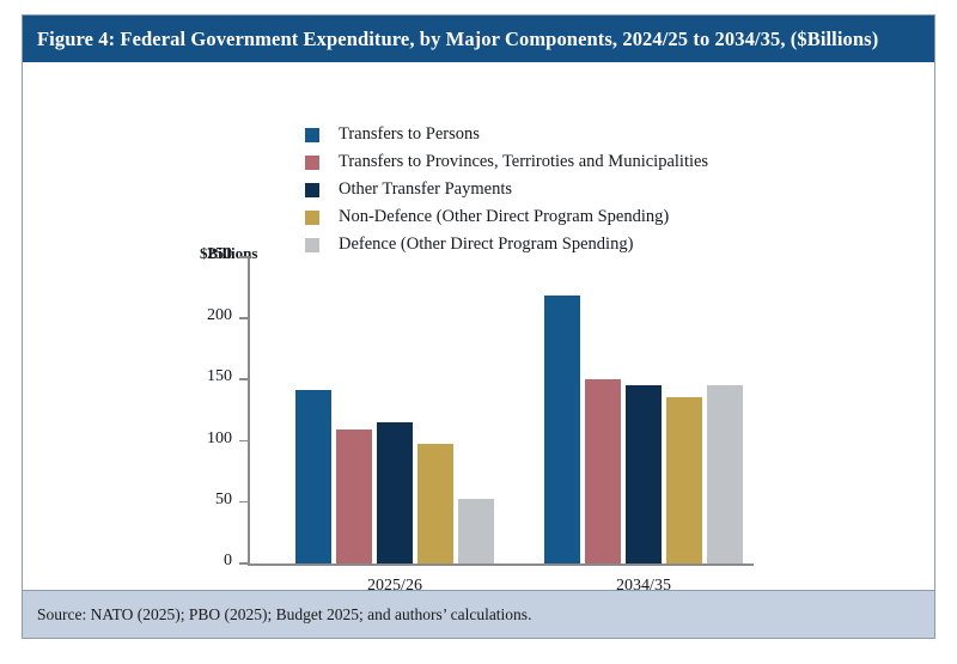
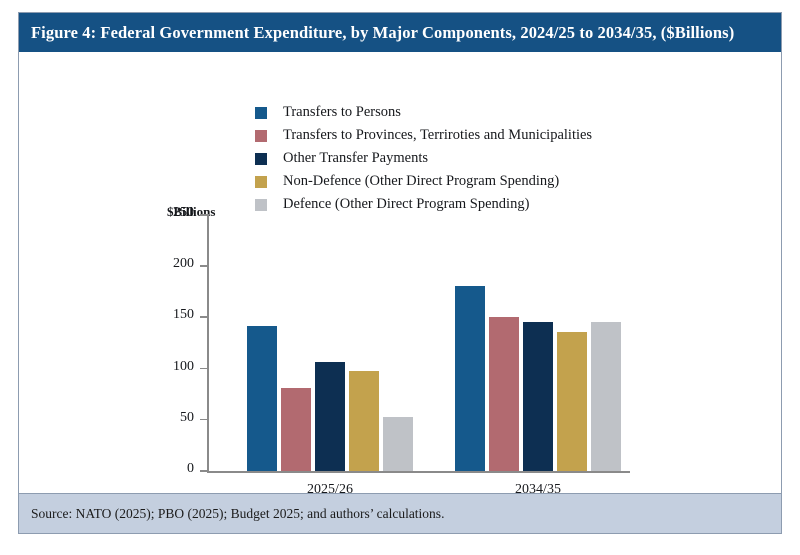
Transfers to Provinces, Terriroties and Municipalities/2025/26: 109 -> 81
Other Transfer Payments/2025/26: 115 -> 106
Transfers to Persons/2034/35: 218 -> 180
